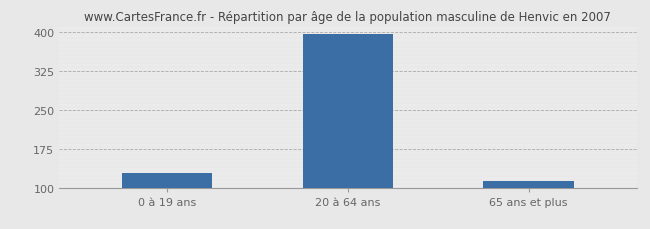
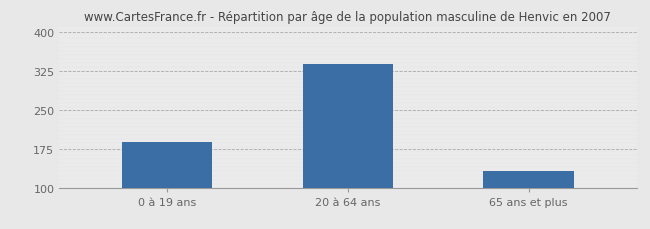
0 à 19 ans: 128 -> 188
20 à 64 ans: 396 -> 338
65 ans et plus: 112 -> 132
